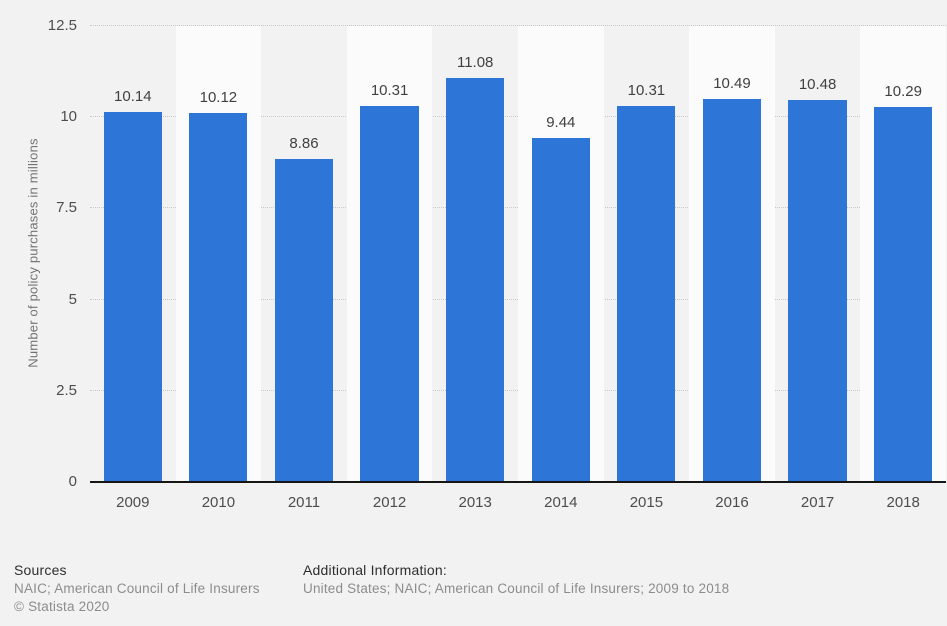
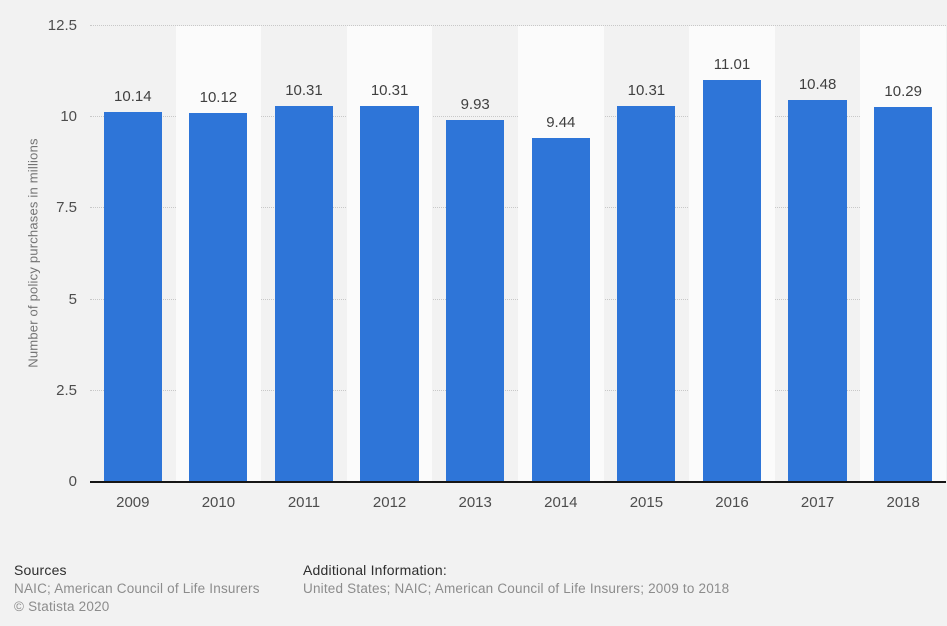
2011: 8.86 -> 10.31
2013: 11.08 -> 9.93
2016: 10.49 -> 11.01
